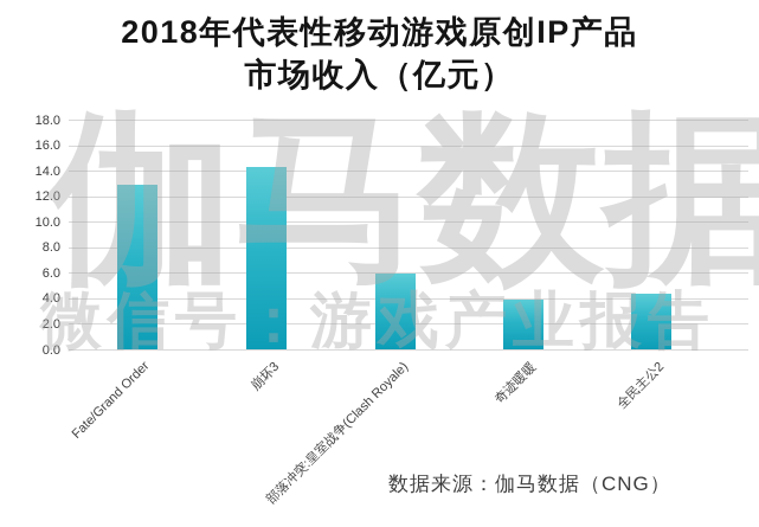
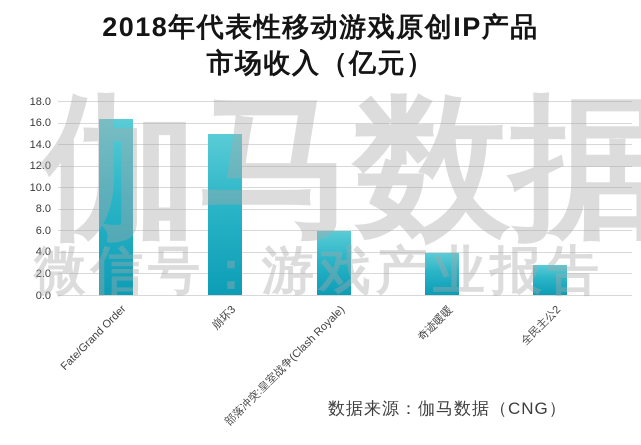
Fate/Grand Order: 12.9 -> 16.3
崩坏3: 14.3 -> 14.9
全民主公2: 4.4 -> 2.8
